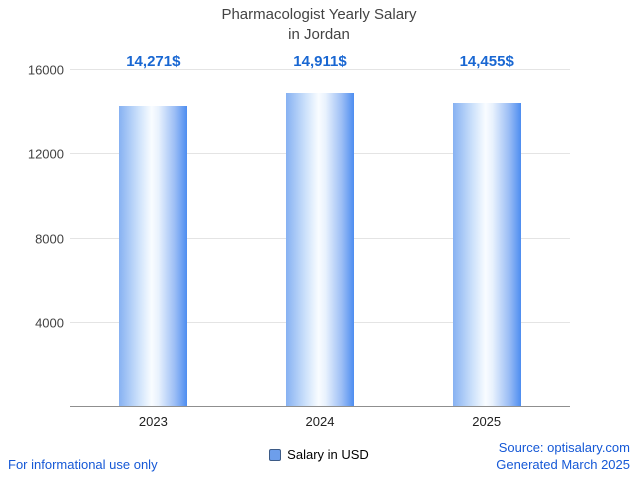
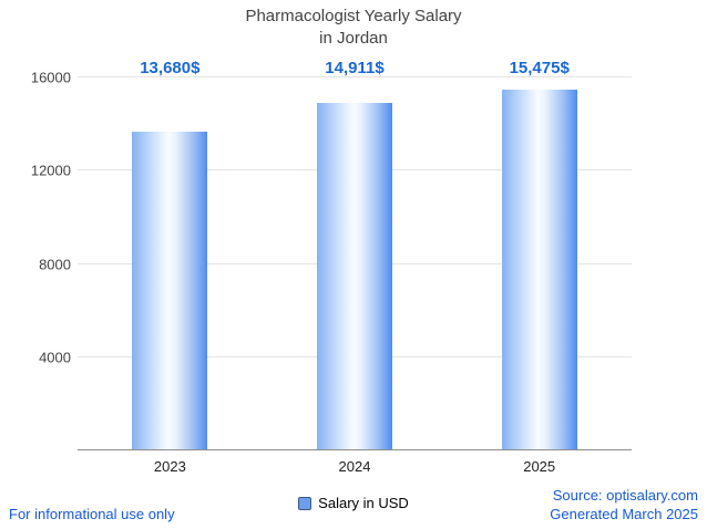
2023: 14,271 -> 13,680
2025: 14,455 -> 15,475
